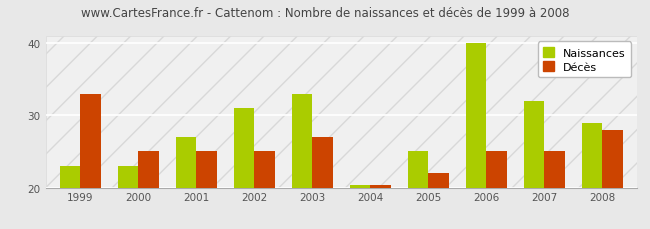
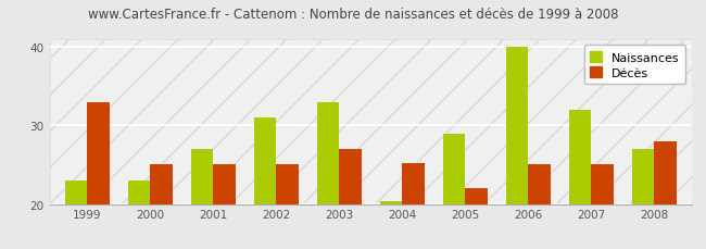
Décès/2004: 20.4 -> 25.2
Naissances/2005: 25.0 -> 29.0
Naissances/2008: 29.0 -> 27.0
